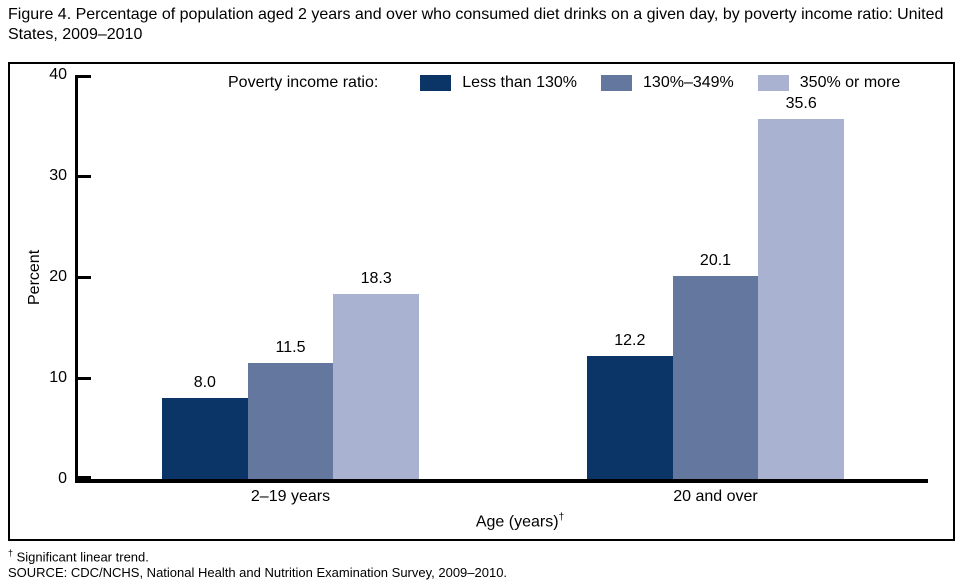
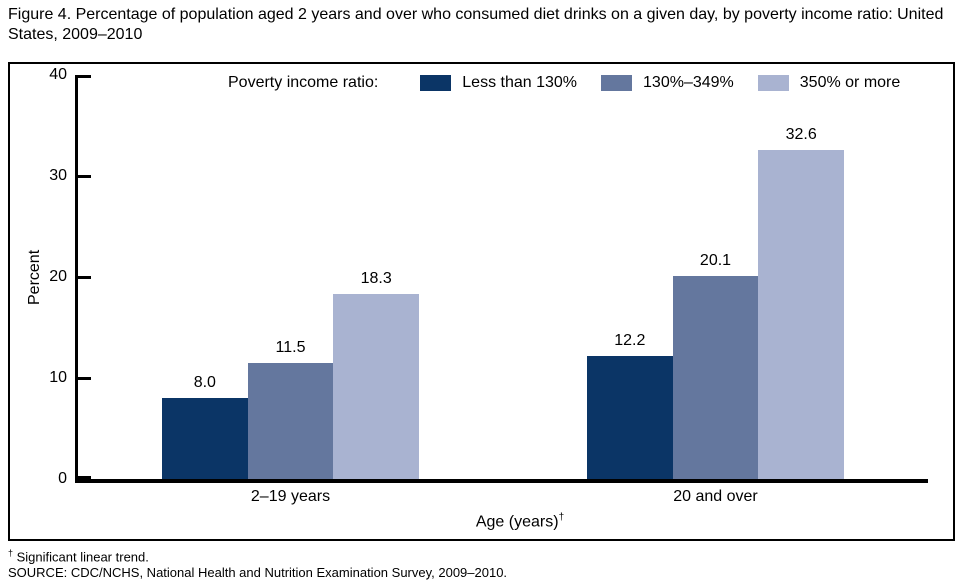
350% or more/20 and over: 35.6 -> 32.6
